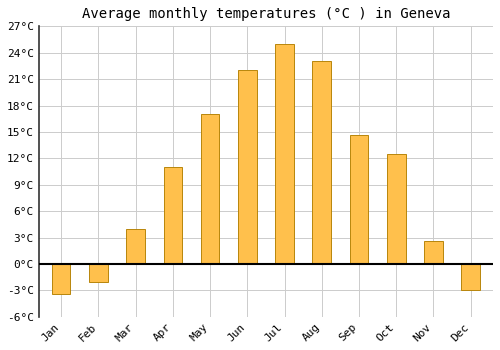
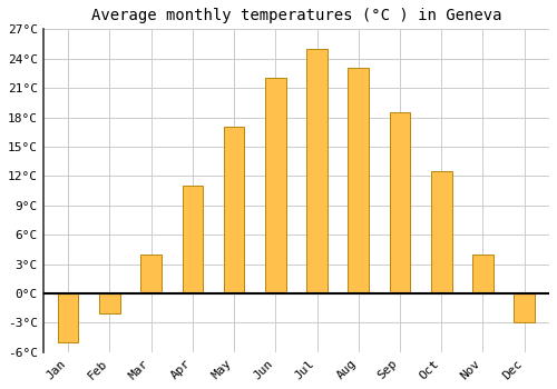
Jan: -3.4°C -> -5.0°C
Sep: 14.6°C -> 18.5°C
Nov: 2.6°C -> 4.0°C
